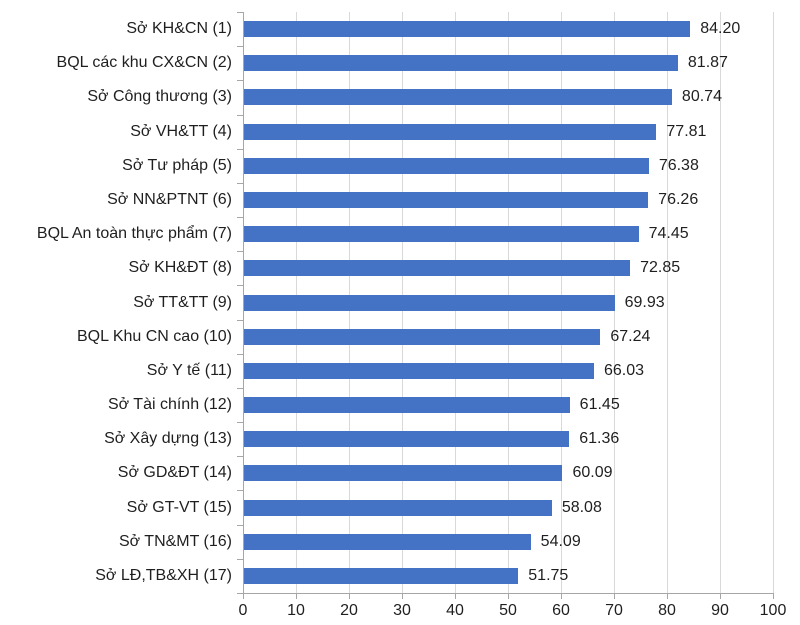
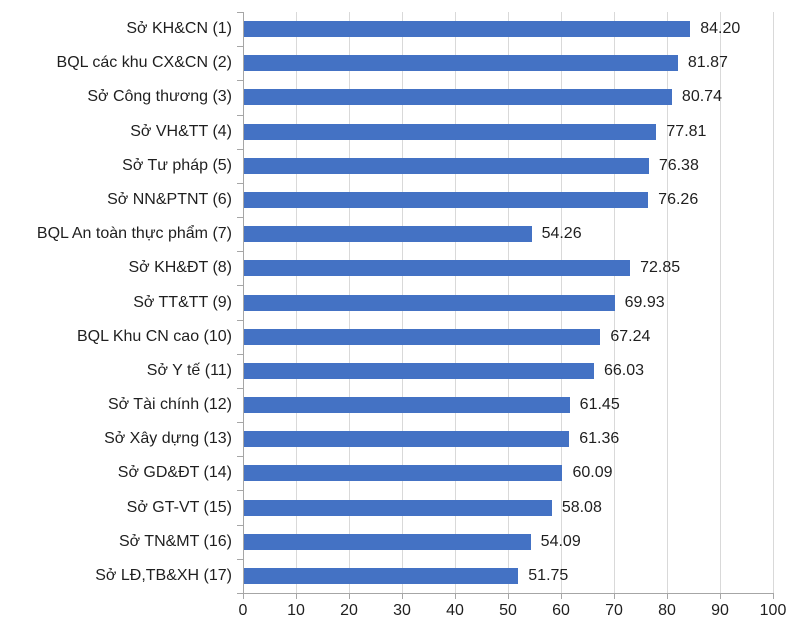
BQL An toàn thực phẩm (7): 74.45 -> 54.26
